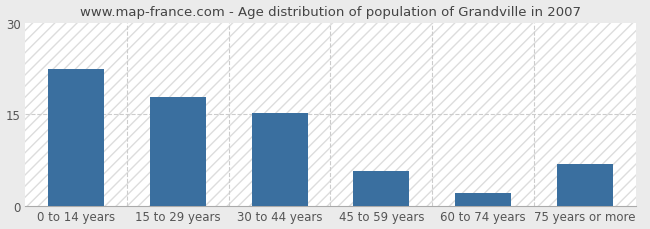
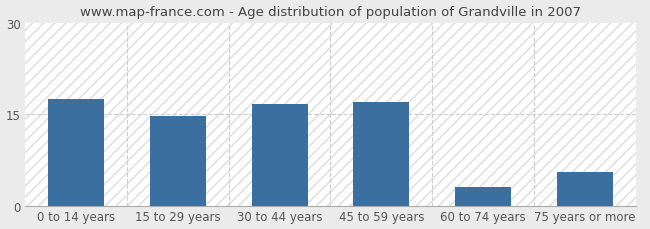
0 to 14 years: 22.4 -> 17.5
15 to 29 years: 17.8 -> 14.7
30 to 44 years: 15.2 -> 16.7
45 to 59 years: 5.6 -> 17.0
60 to 74 years: 2.0 -> 3.0
75 years or more: 6.8 -> 5.5
